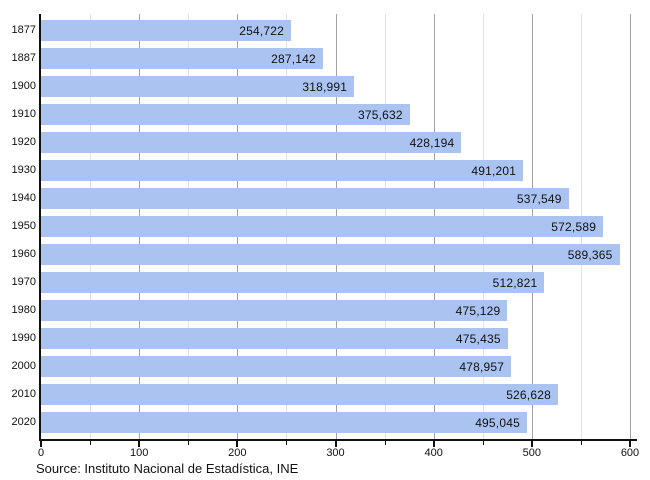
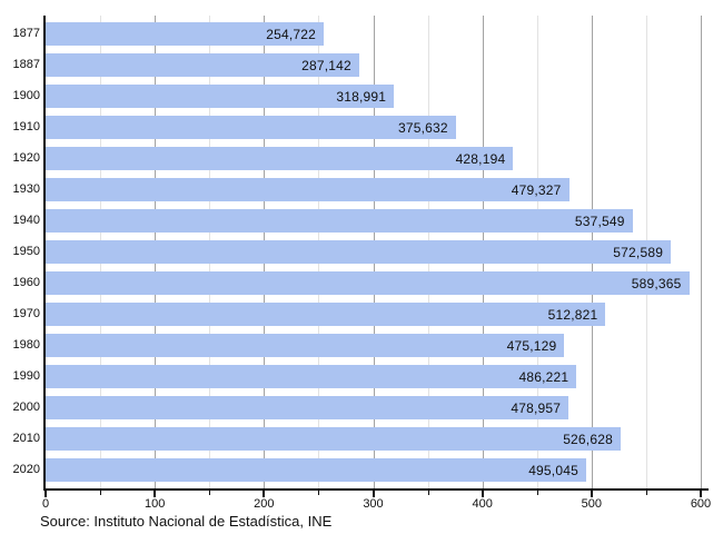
1930: 491,201 -> 479,327
1990: 475,435 -> 486,221
